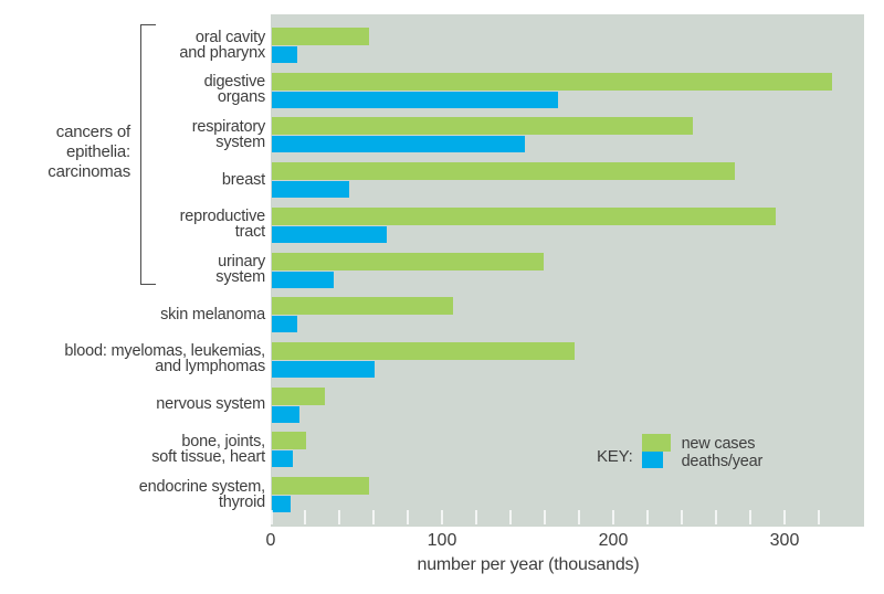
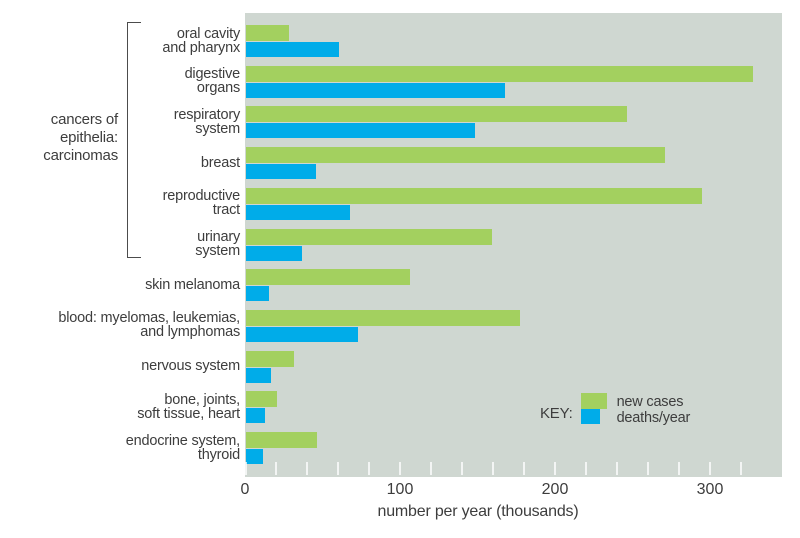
new cases/oral cavity and pharynx: 57 -> 28
deaths/year/oral cavity and pharynx: 15 -> 60
deaths/year/blood: myelomas, leukemias, and lymphomas: 60 -> 72
new cases/endocrine system, thyroid: 57 -> 46
